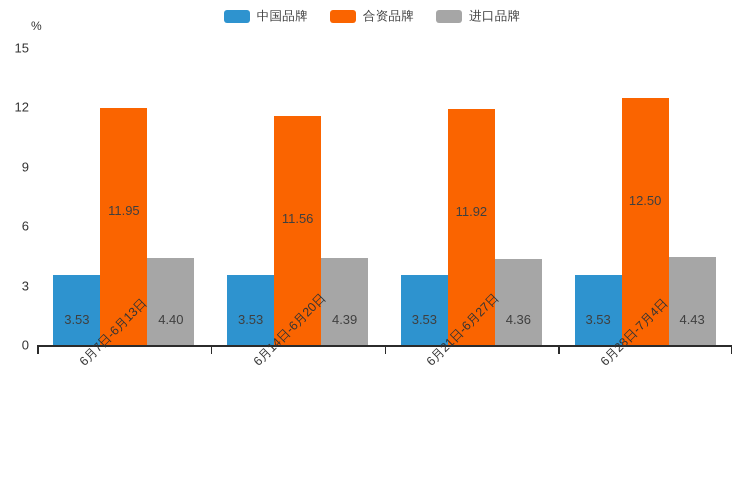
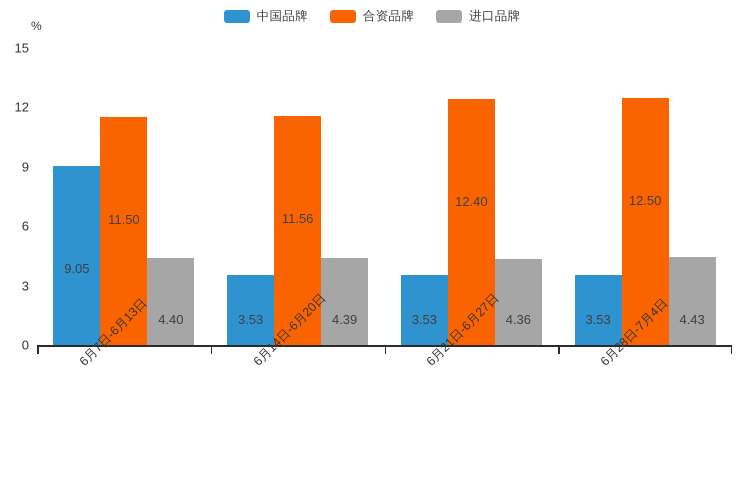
中国品牌/6月7日-6月13日: 3.53 -> 9.05
合资品牌/6月7日-6月13日: 11.95 -> 11.50
合资品牌/6月21日-6月27日: 11.92 -> 12.40
